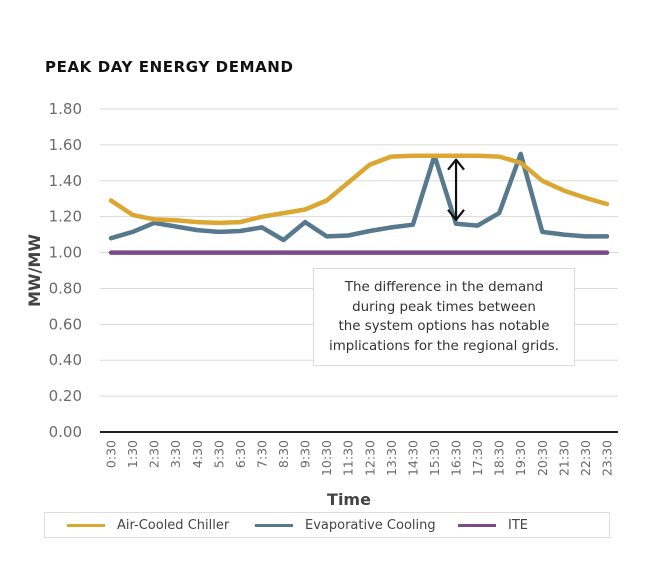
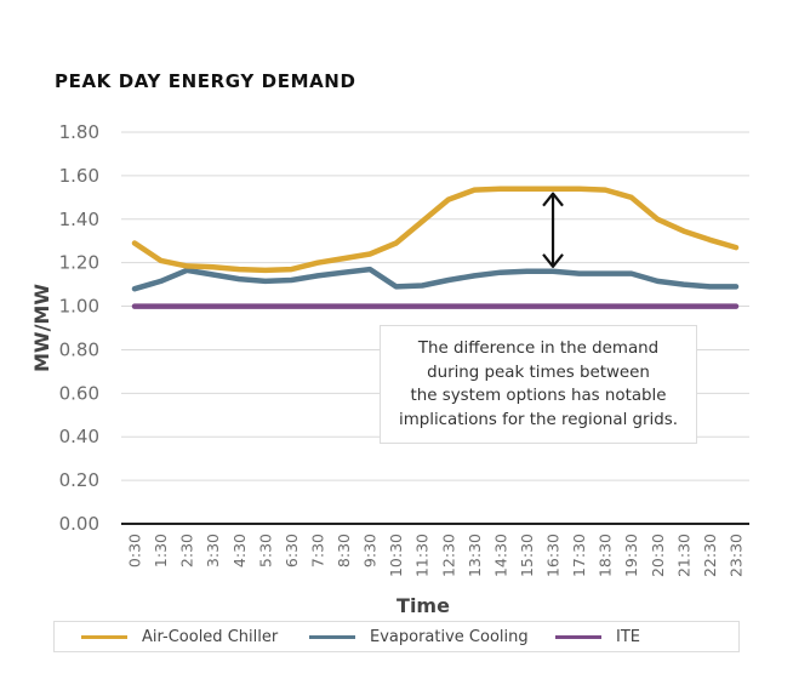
Evaporative Cooling/8:30: 1.07 -> 1.16
Evaporative Cooling/15:30: 1.54 -> 1.16
Evaporative Cooling/18:30: 1.22 -> 1.15
Evaporative Cooling/19:30: 1.55 -> 1.15
